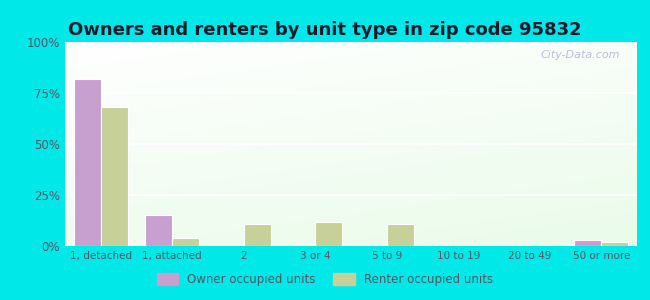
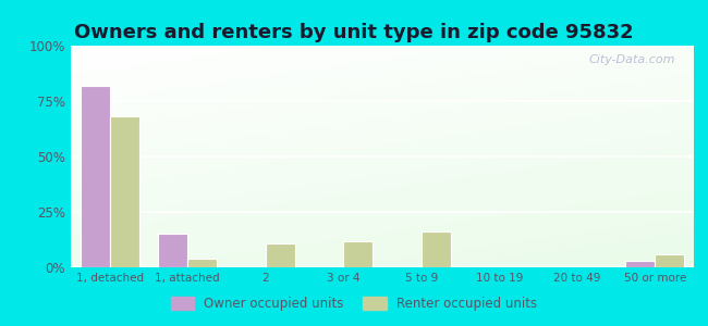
Renter occupied units/5 to 9: 11% -> 16%
Renter occupied units/50 or more: 2% -> 6%
